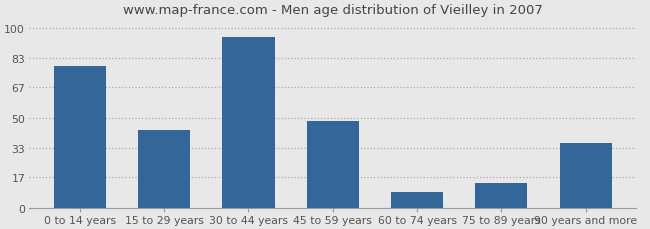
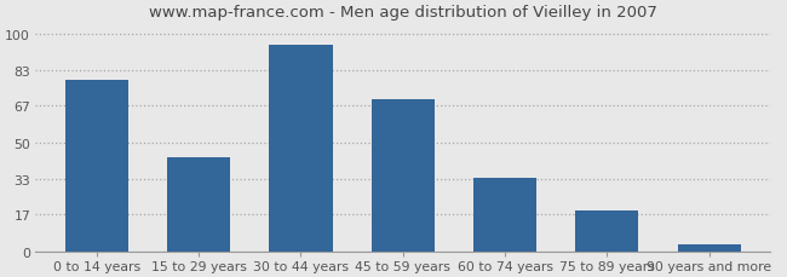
45 to 59 years: 48 -> 70
60 to 74 years: 9 -> 34
75 to 89 years: 14 -> 19
90 years and more: 36 -> 3
